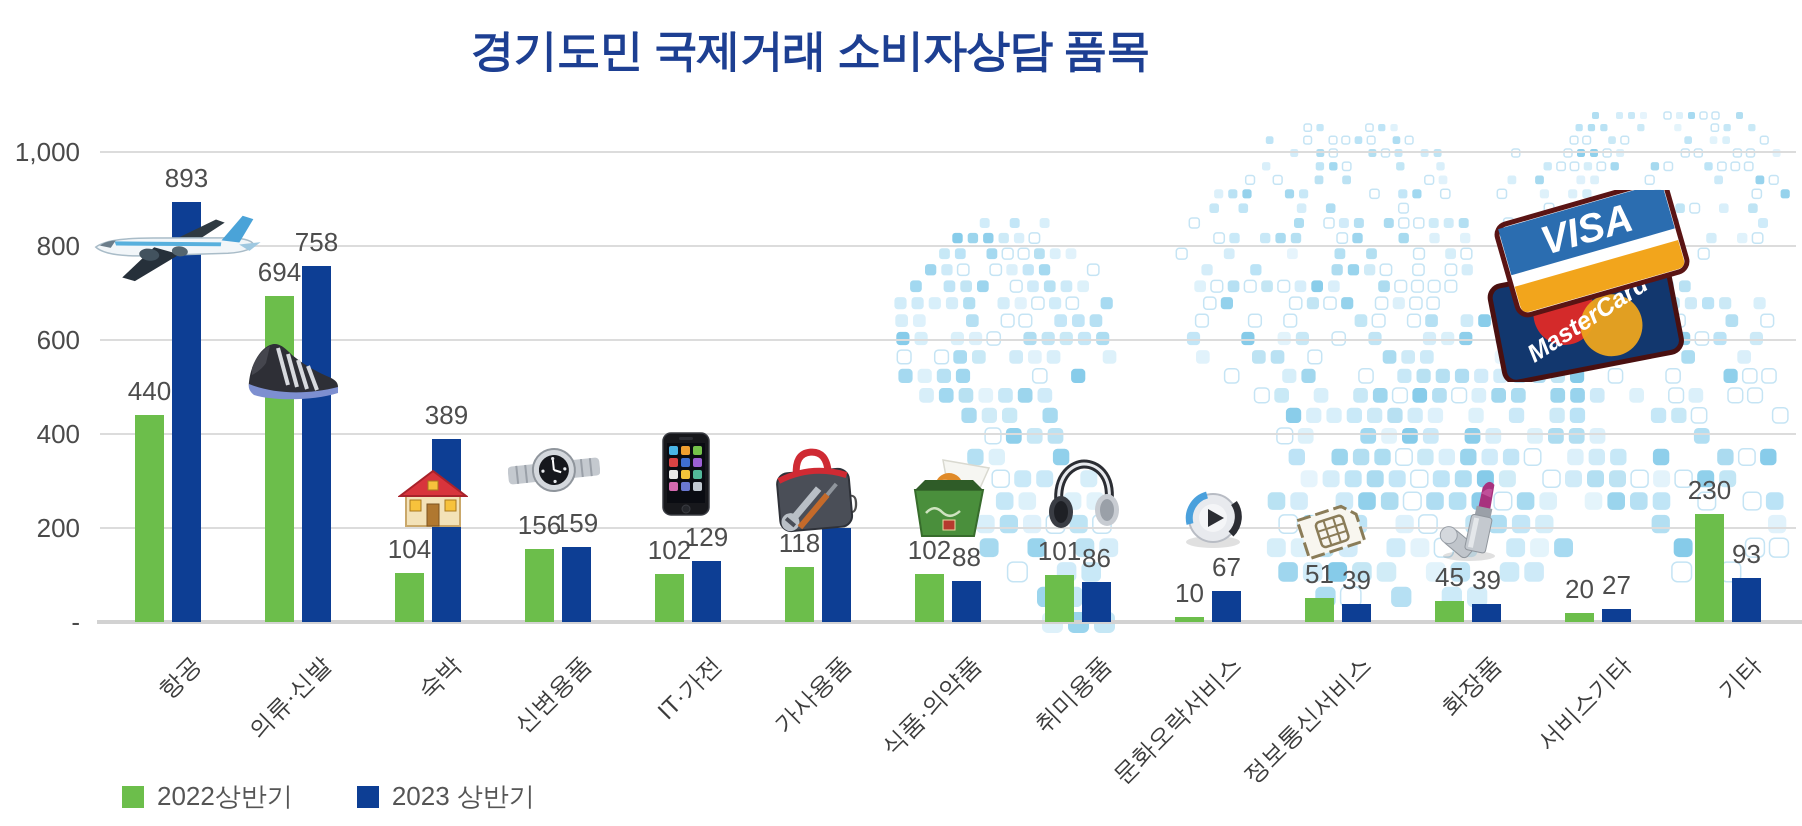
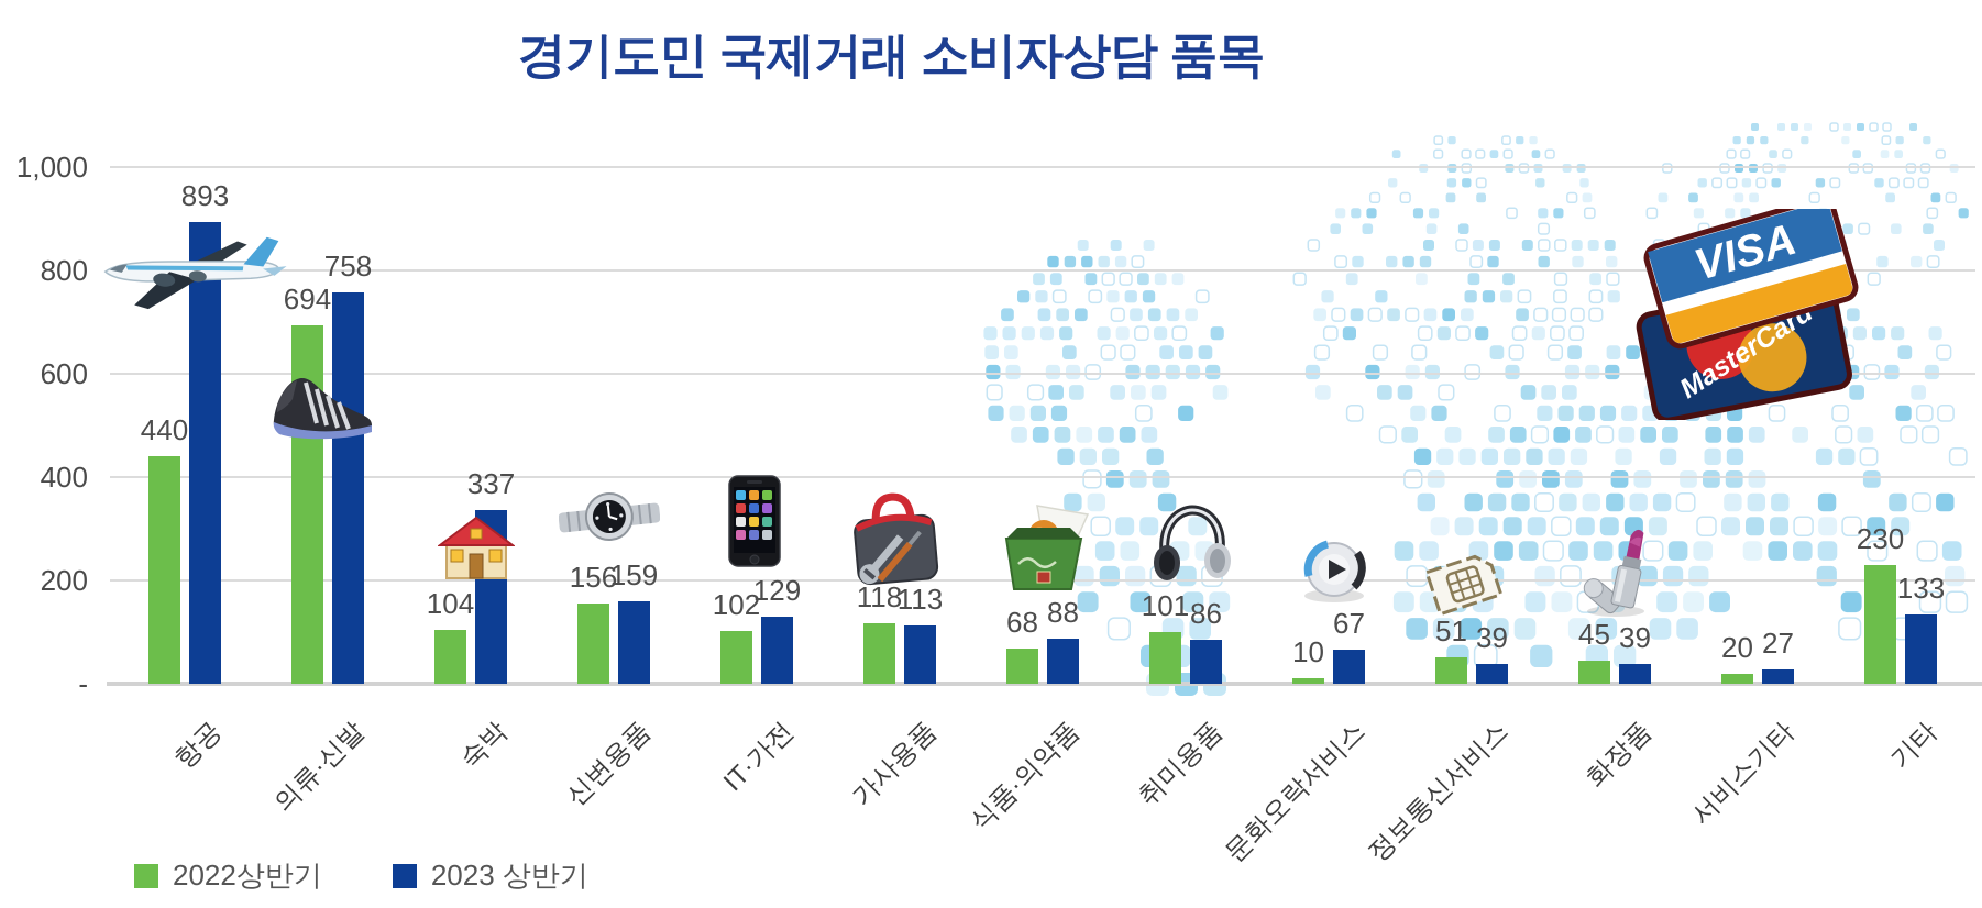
2023 상반기/숙박: 389 -> 337
2023 상반기/가사용품: 200 -> 113
2022상반기/식품·의약품: 102 -> 68
2023 상반기/기타: 93 -> 133
